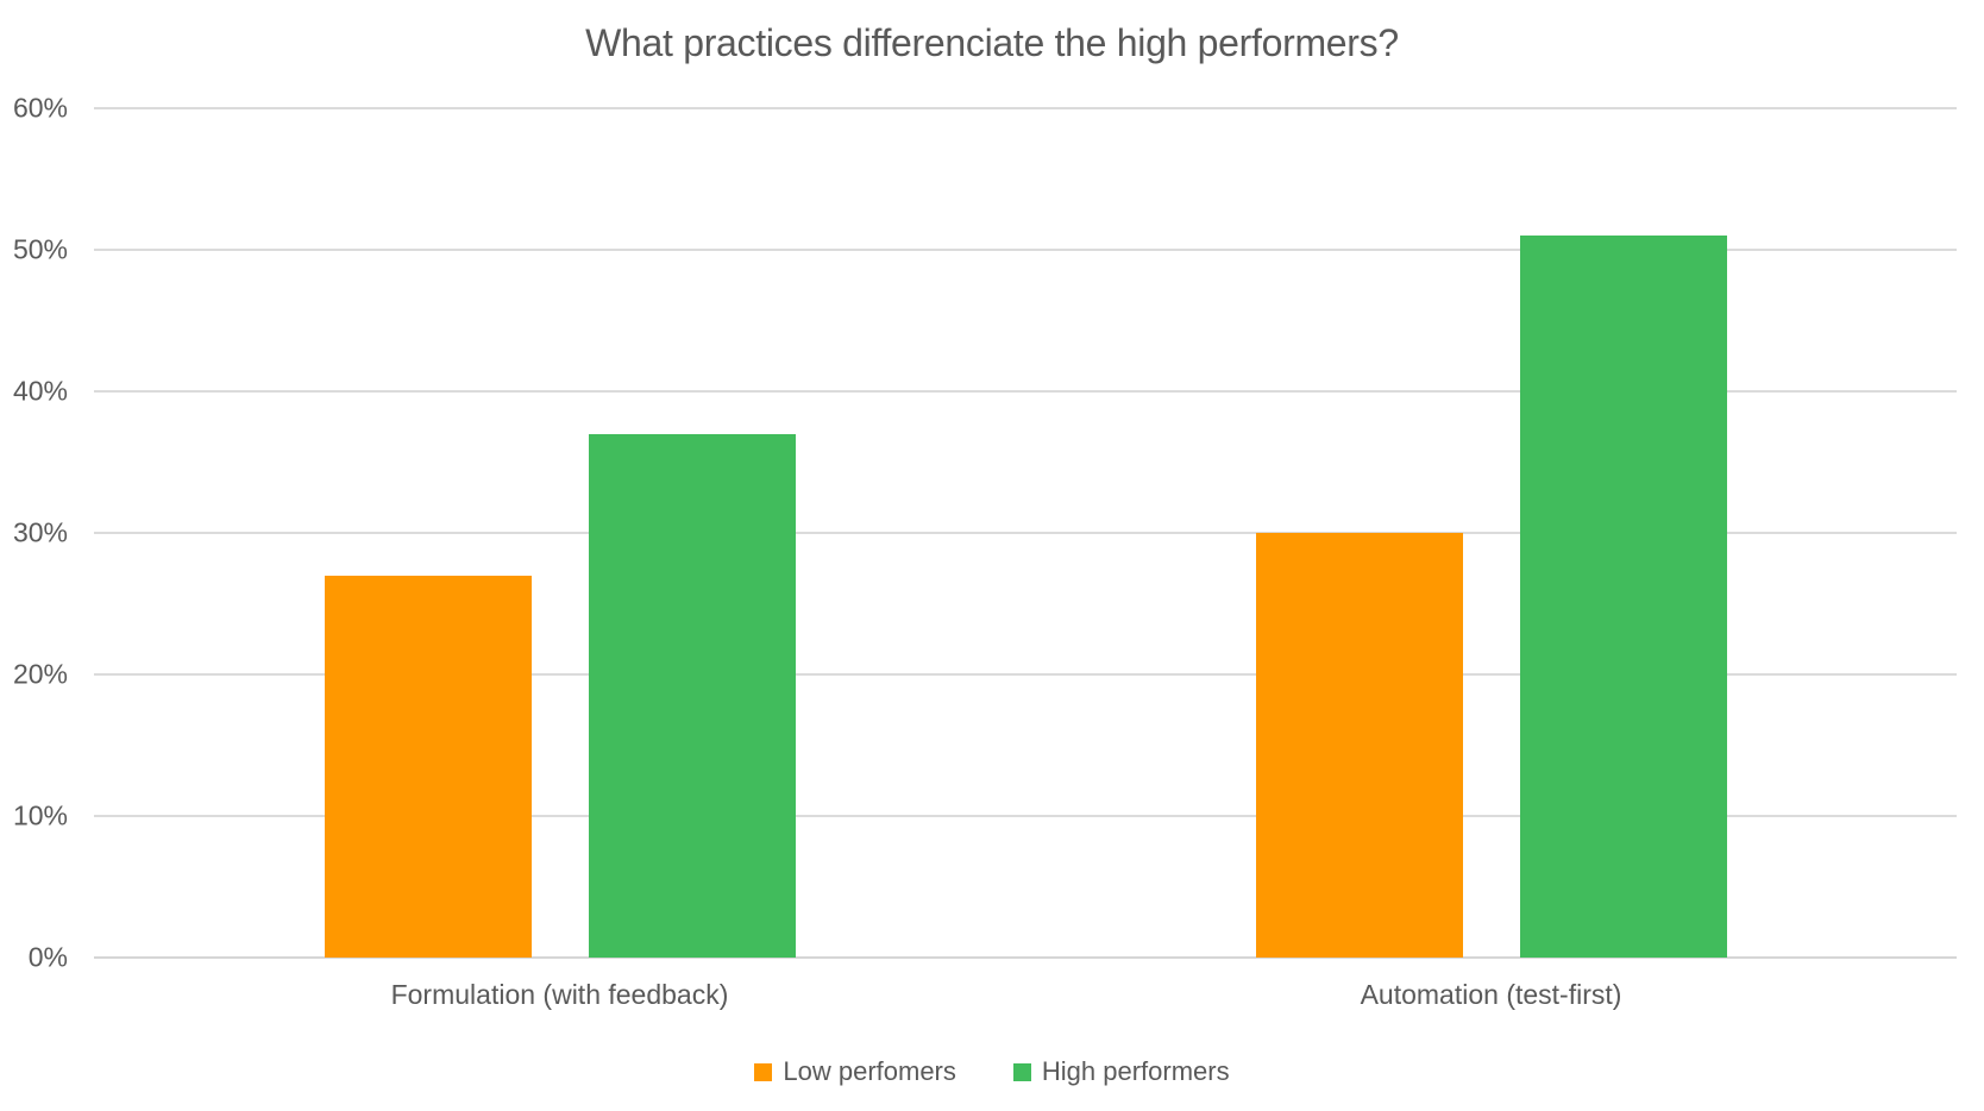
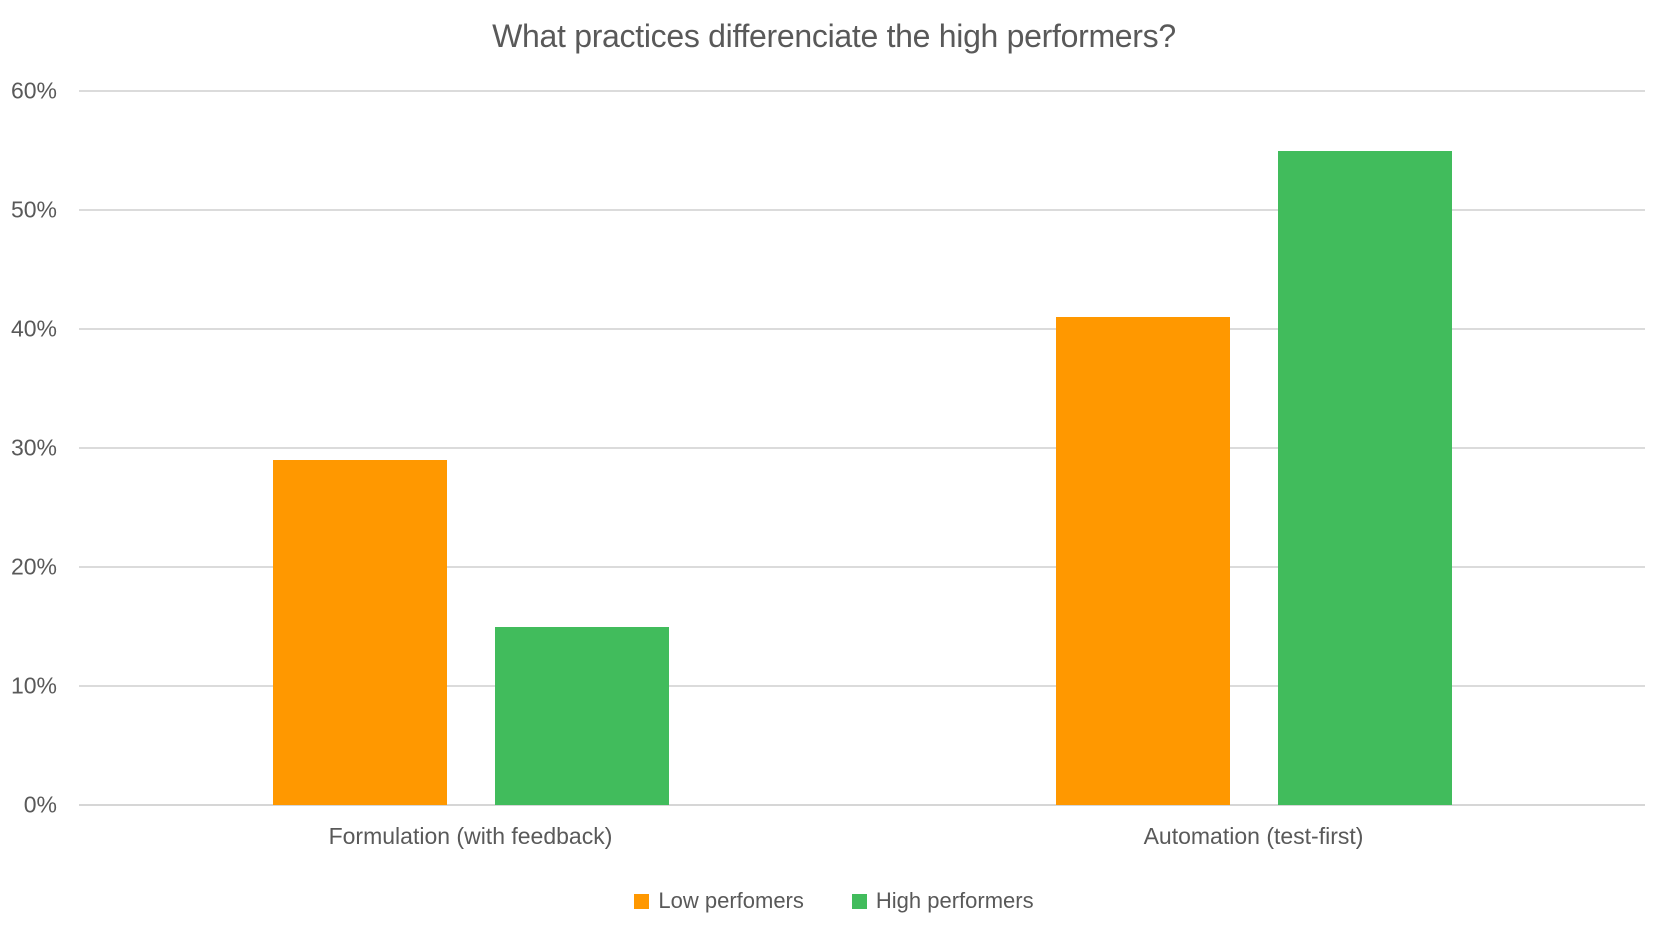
Low perfomers/Formulation (with feedback): 27% -> 29%
High performers/Formulation (with feedback): 37% -> 15%
Low perfomers/Automation (test-first): 30% -> 41%
High performers/Automation (test-first): 51% -> 55%
